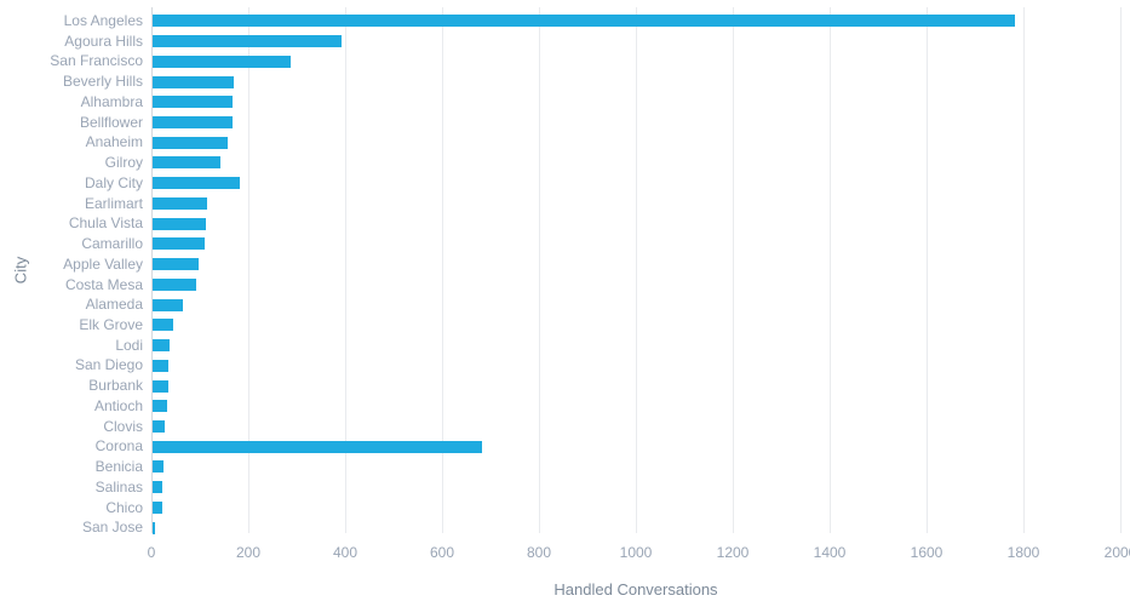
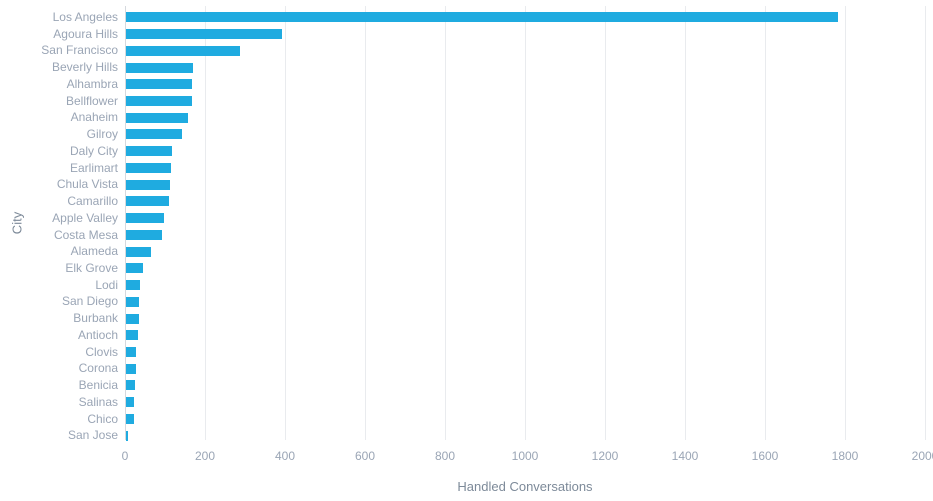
Daly City: 180 -> 120
Corona: 680 -> 30
